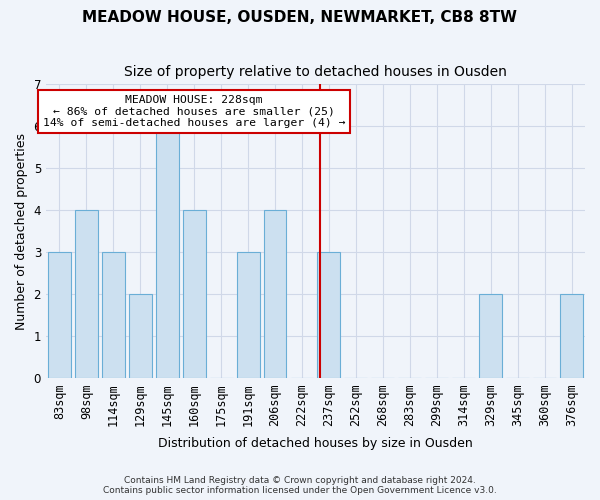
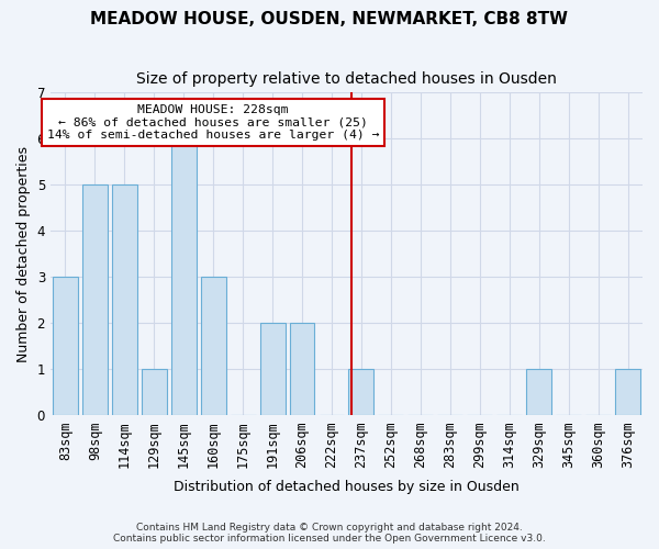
98sqm: 4 -> 5
114sqm: 3 -> 5
129sqm: 2 -> 1
160sqm: 4 -> 3
191sqm: 3 -> 2
206sqm: 4 -> 2
237sqm: 3 -> 1
329sqm: 2 -> 1
376sqm: 2 -> 1
